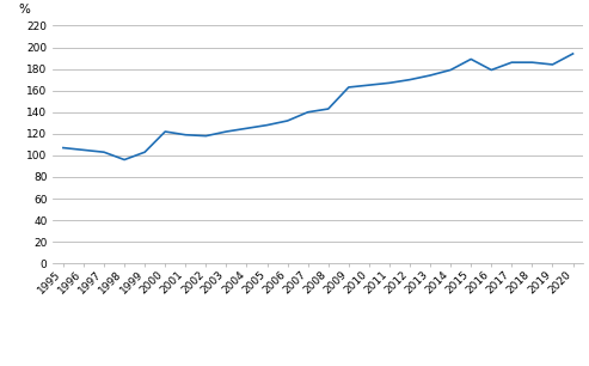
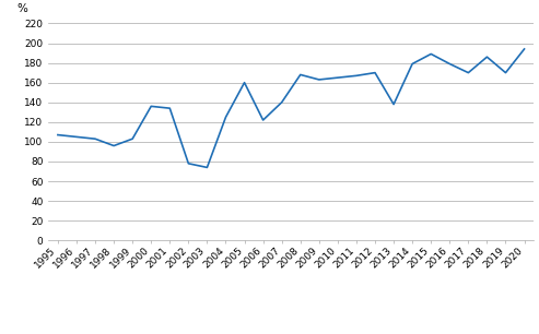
2000: 122 -> 136
2001: 119 -> 134
2002: 118 -> 78
2003: 122 -> 74
2005: 128 -> 160
2006: 132 -> 122
2008: 143 -> 168
2013: 174 -> 138
2017: 186 -> 170
2019: 184 -> 170
